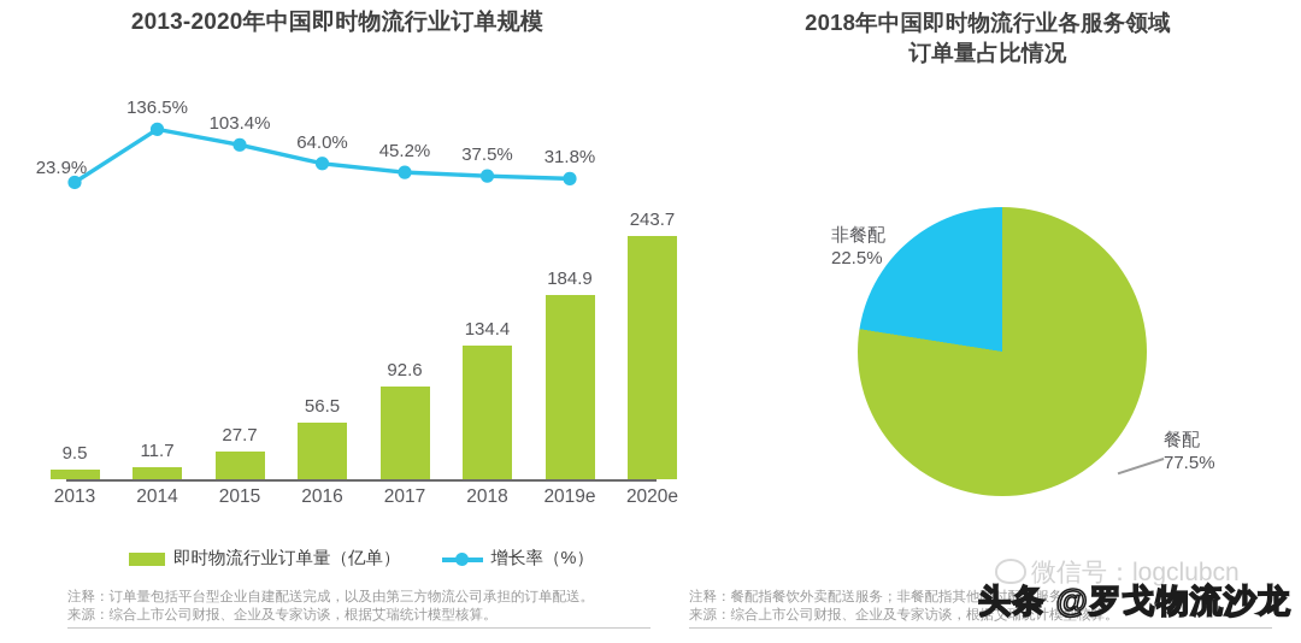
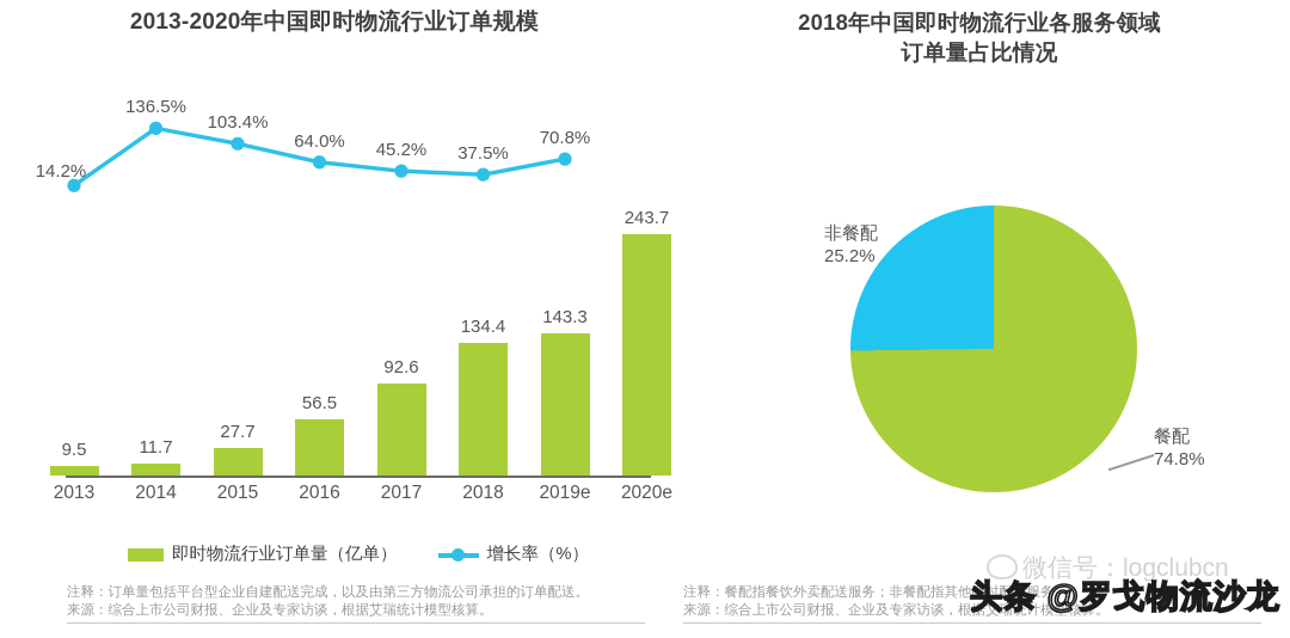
2013-2020年中国即时物流行业订单规模/增长率（%）/2013: 23.9% -> 14.2%
2013-2020年中国即时物流行业订单规模/即时物流行业订单量（亿单）/2019e: 184.9 -> 143.3
2013-2020年中国即时物流行业订单规模/增长率（%）/2019e: 31.8% -> 70.8%
2018年中国即时物流行业各服务领域订单量占比情况/餐配: 77.5% -> 74.8%
2018年中国即时物流行业各服务领域订单量占比情况/非餐配: 22.5% -> 25.2%
